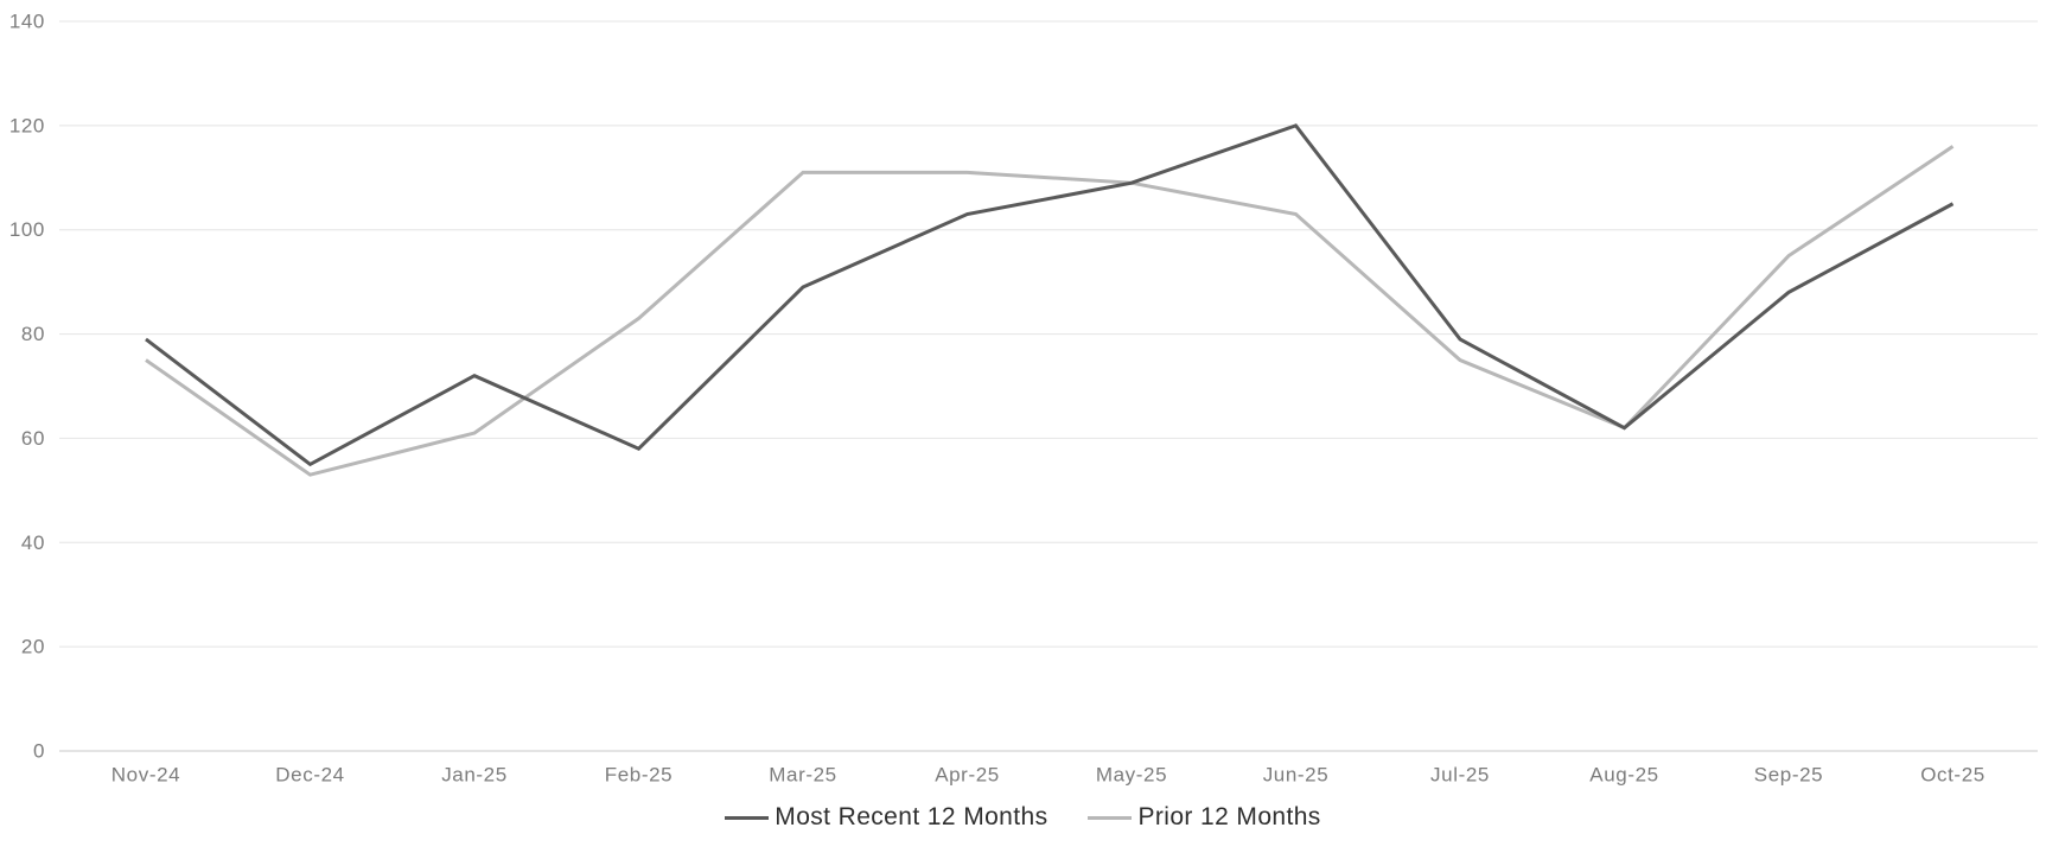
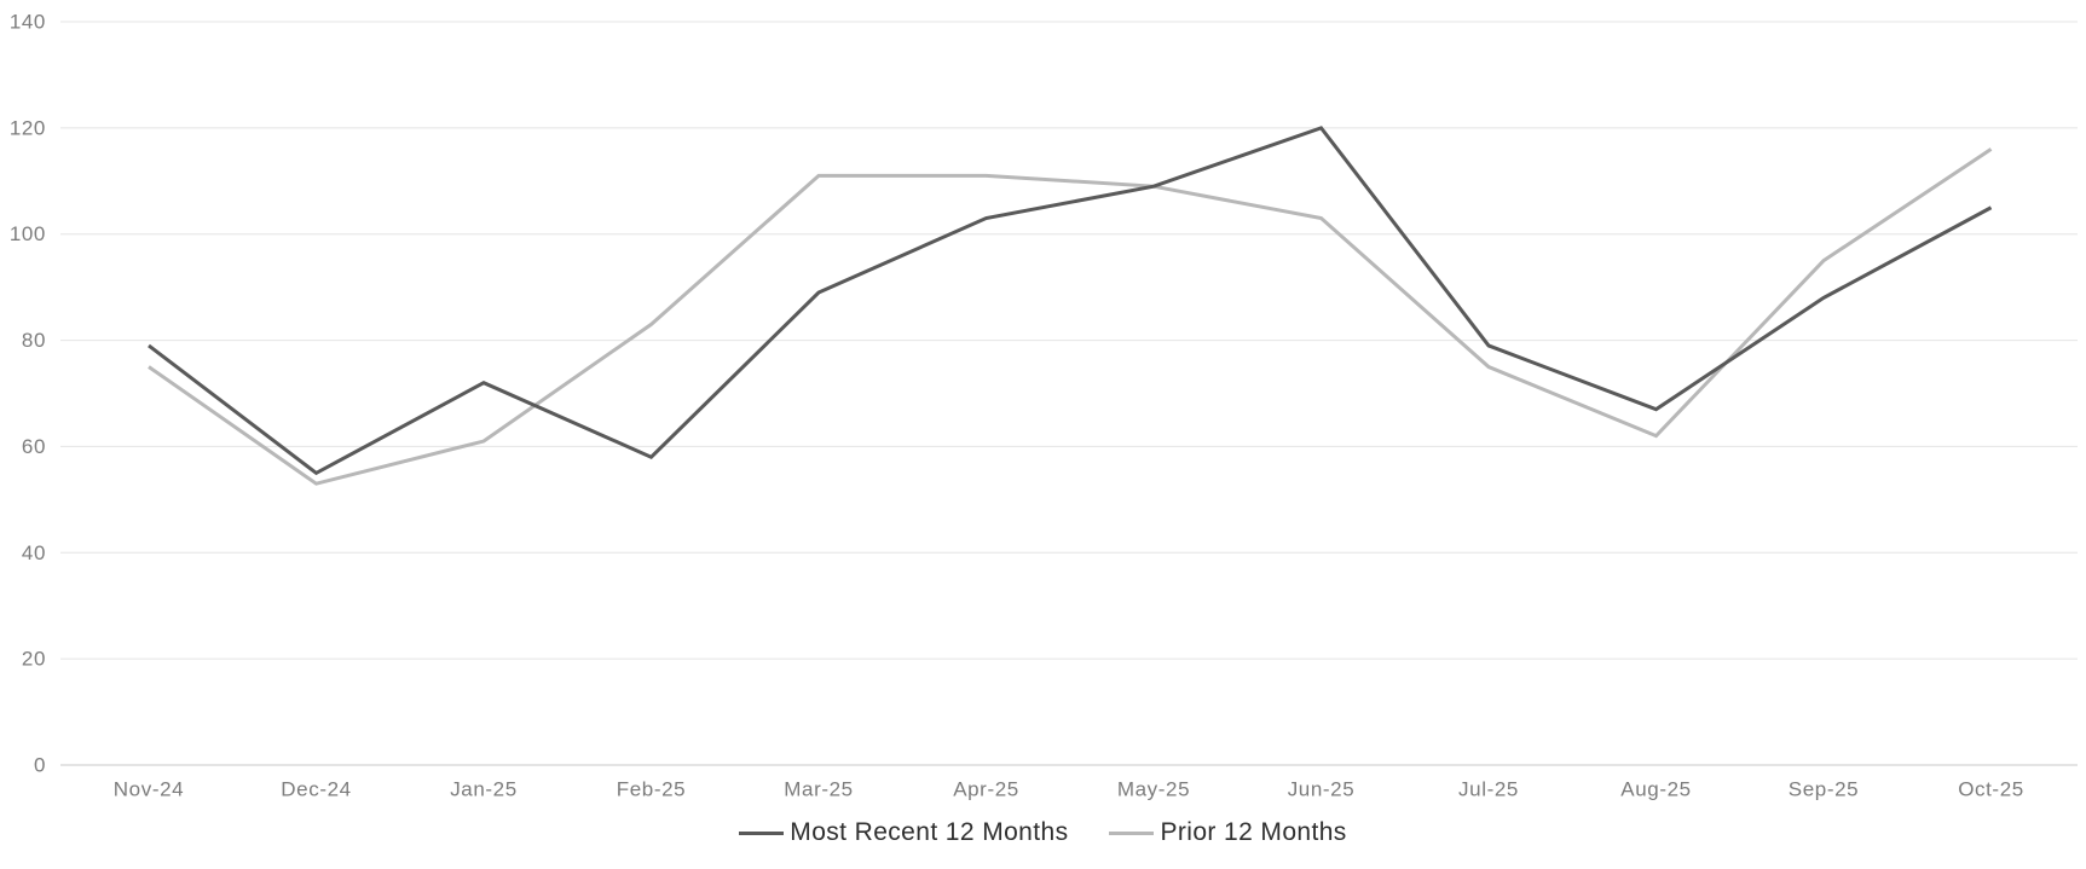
Most Recent 12 Months/Aug-25: 62 -> 67
